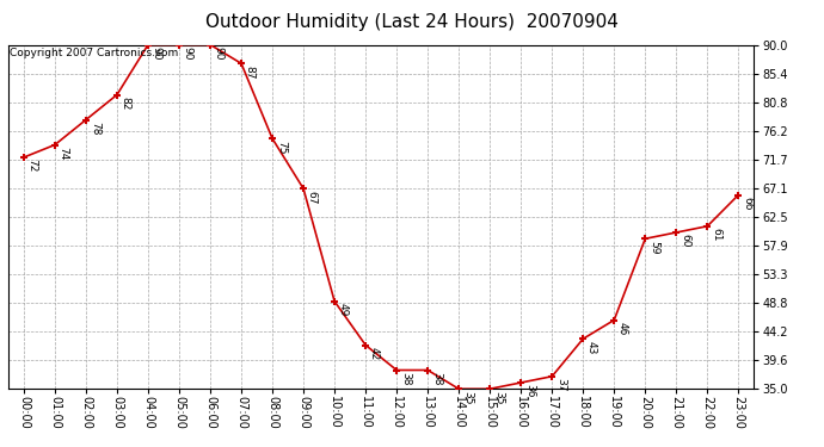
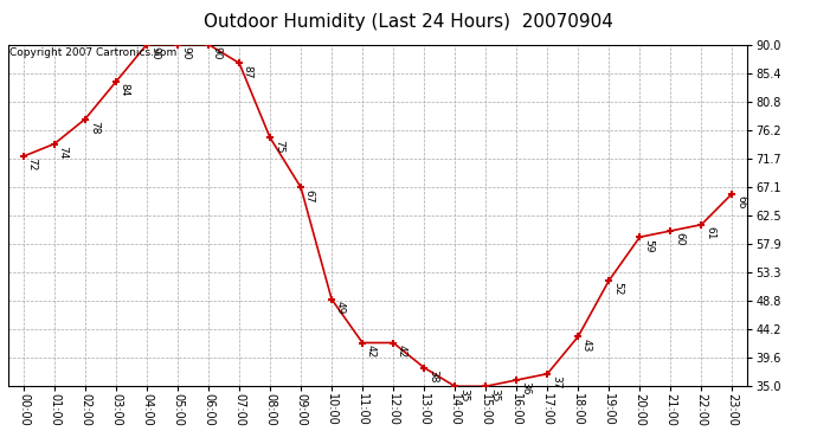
03:00: 82 -> 84
12:00: 38 -> 42
19:00: 46 -> 52
